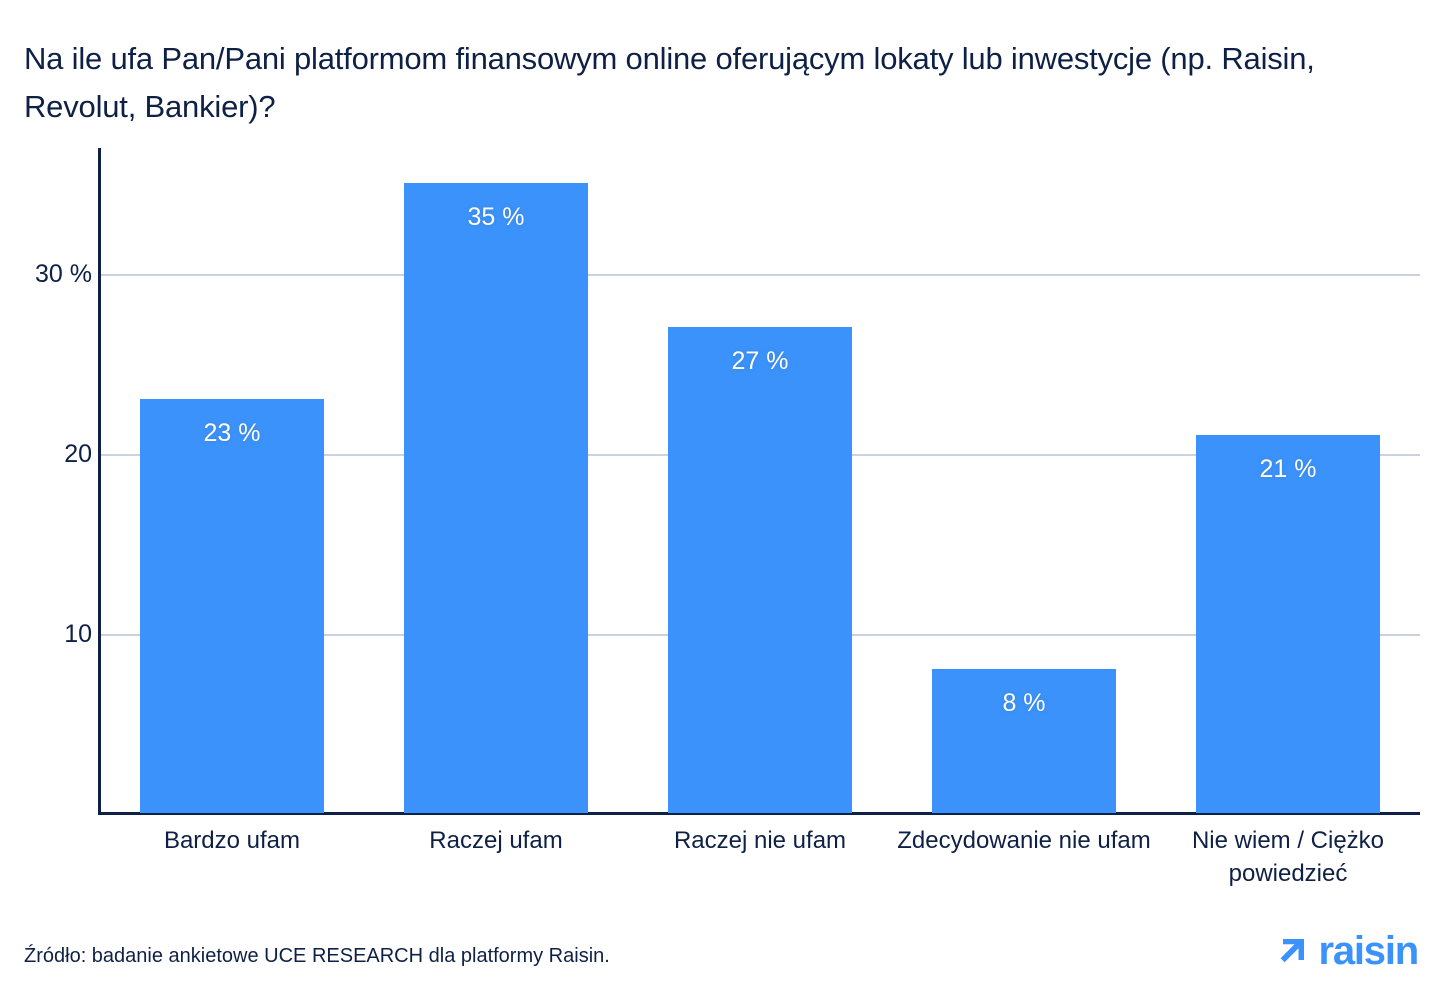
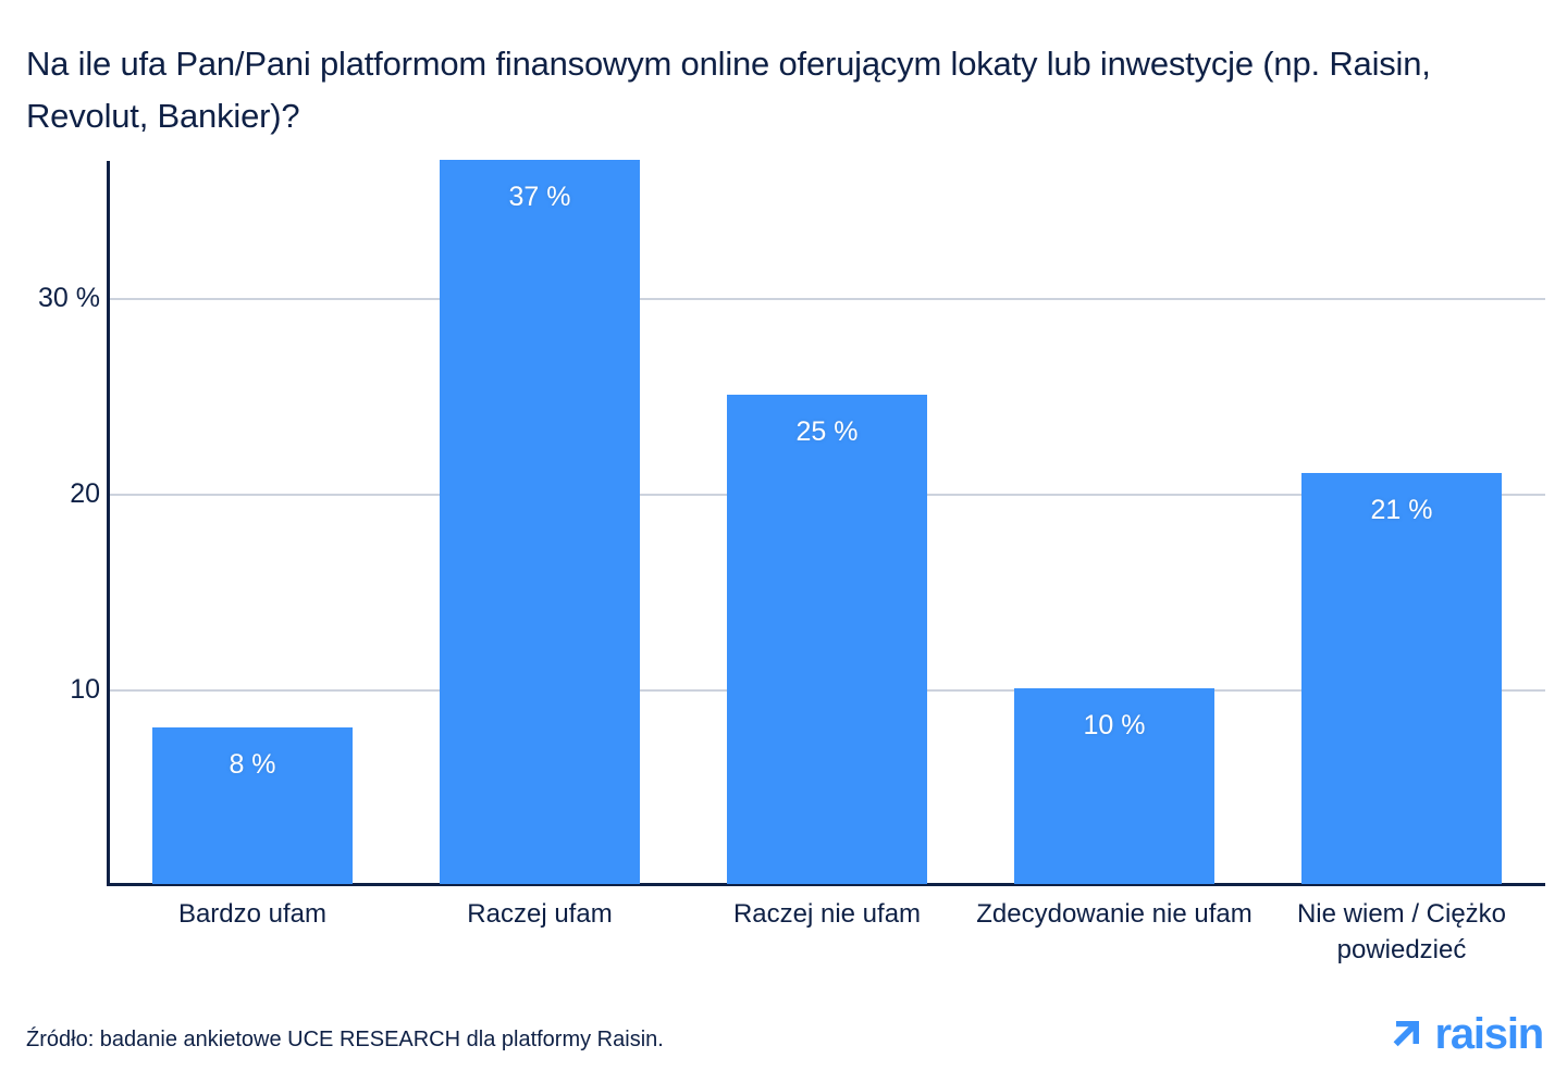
Bardzo ufam: 23 -> 8
Raczej ufam: 35 -> 37
Raczej nie ufam: 27 -> 25
Zdecydowanie nie ufam: 8 -> 10
